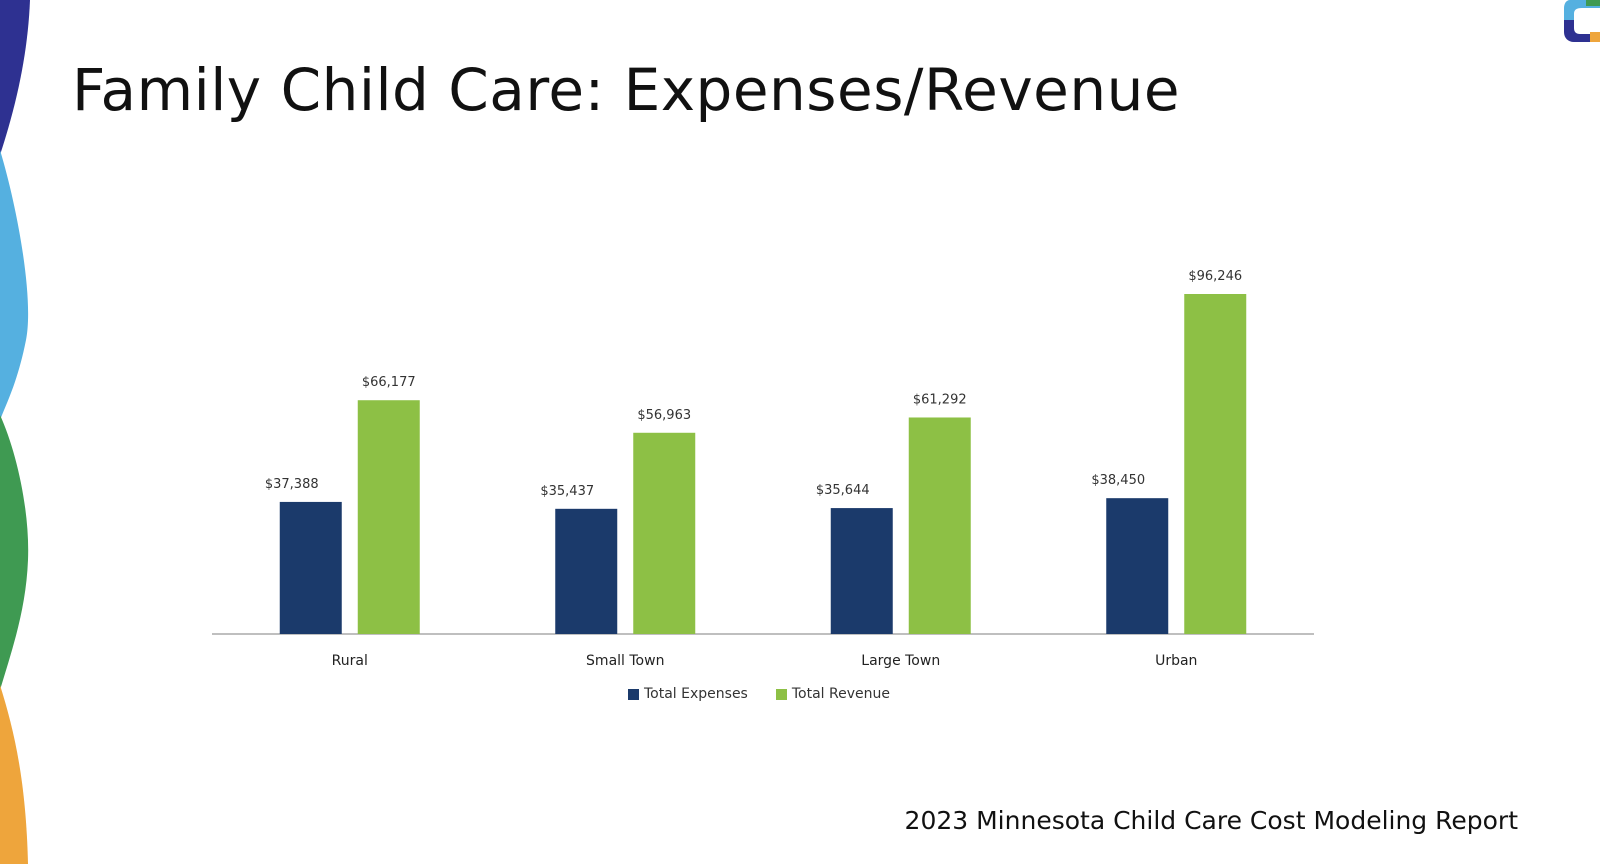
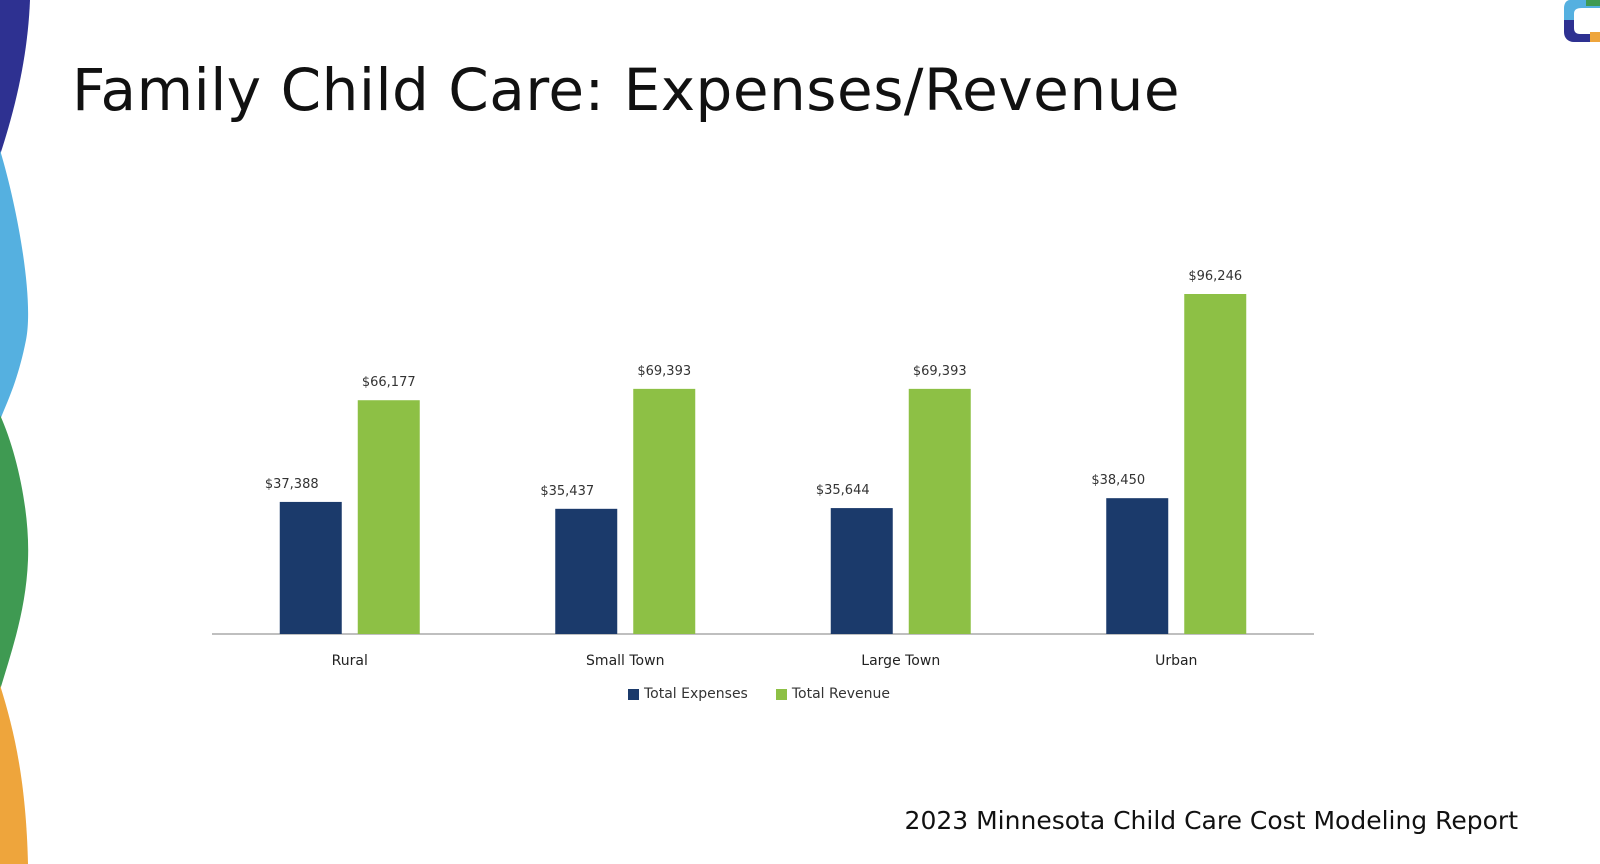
Total Revenue/Small Town: $56,963 -> $69,393
Total Revenue/Large Town: $61,292 -> $69,393
